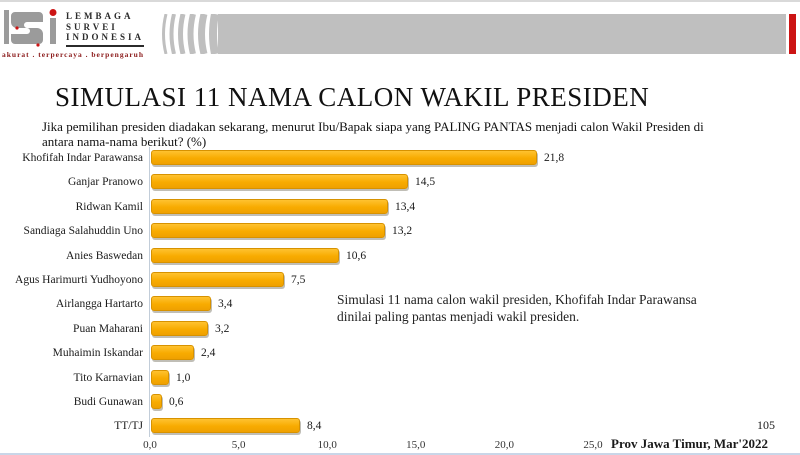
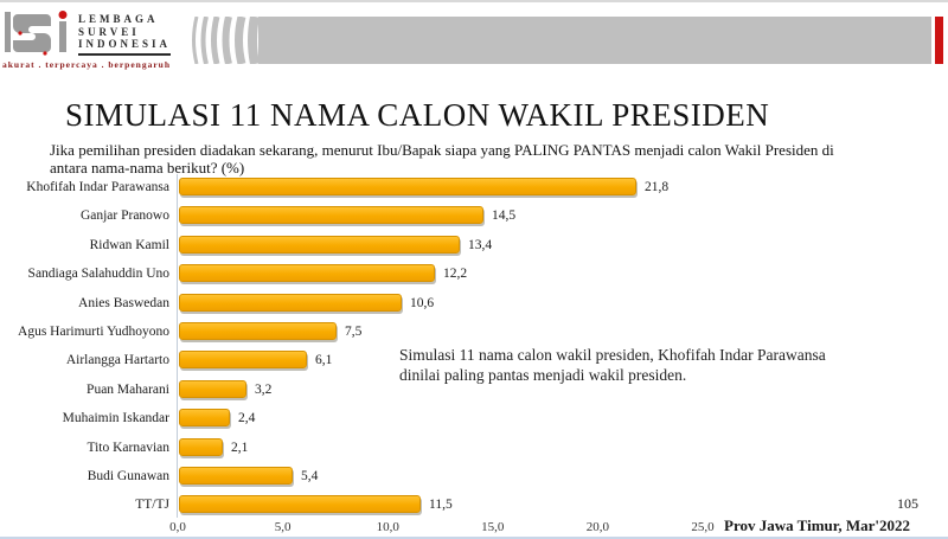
Sandiaga Salahuddin Uno: 13,2 -> 12,2
Airlangga Hartarto: 3,4 -> 6,1
Tito Karnavian: 1,0 -> 2,1
Budi Gunawan: 0,6 -> 5,4
TT/TJ: 8,4 -> 11,5
